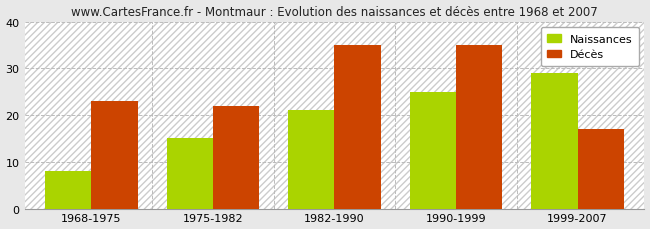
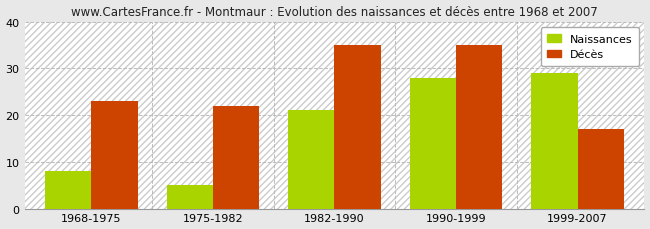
Naissances/1975-1982: 15 -> 5
Naissances/1990-1999: 25 -> 28
